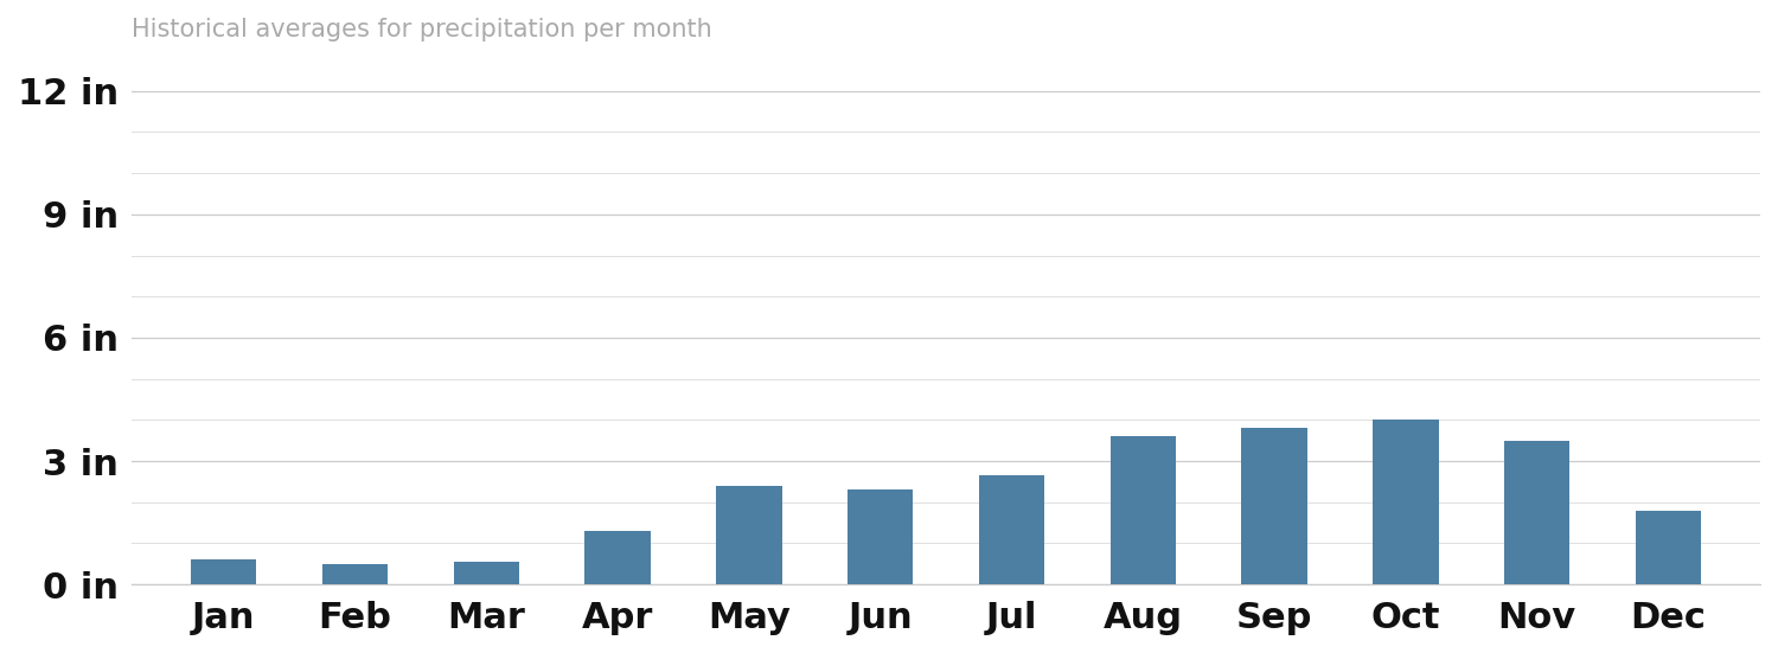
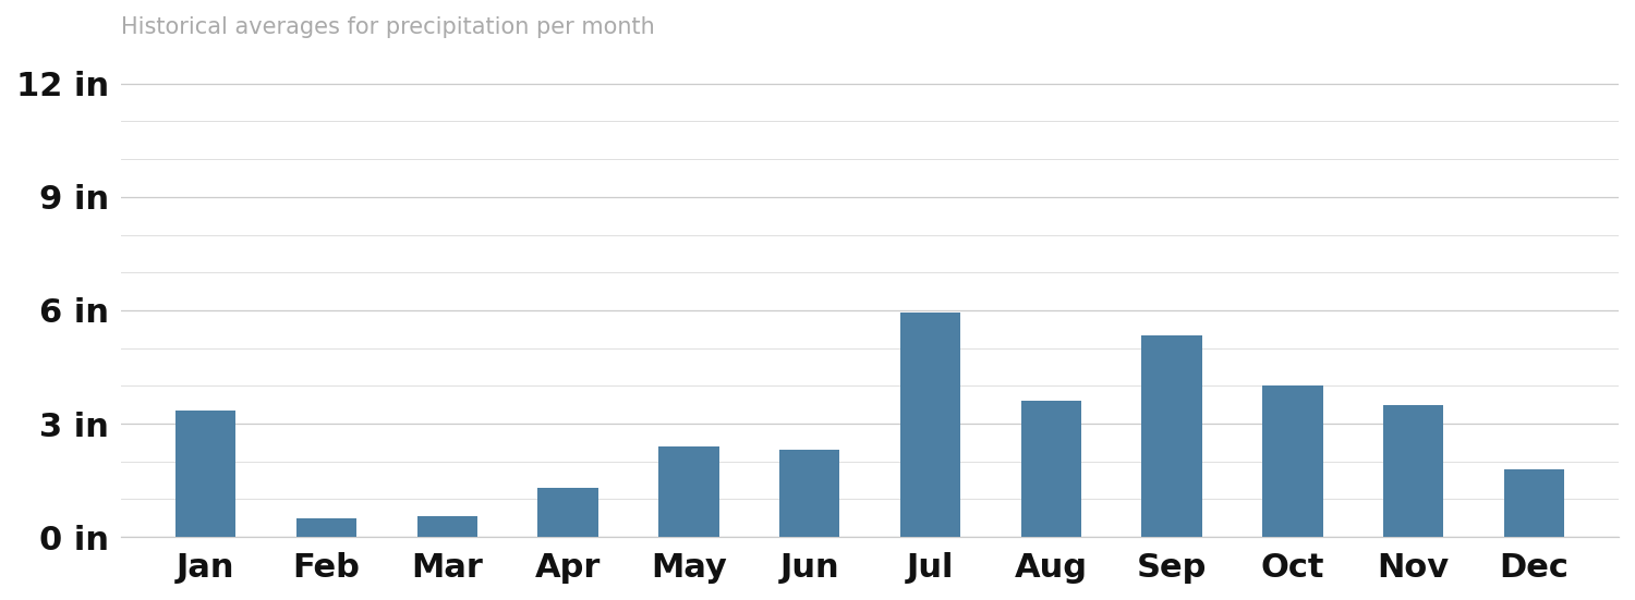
Jan: 0.60 in -> 3.35 in
Jul: 2.65 in -> 5.95 in
Sep: 3.80 in -> 5.35 in
